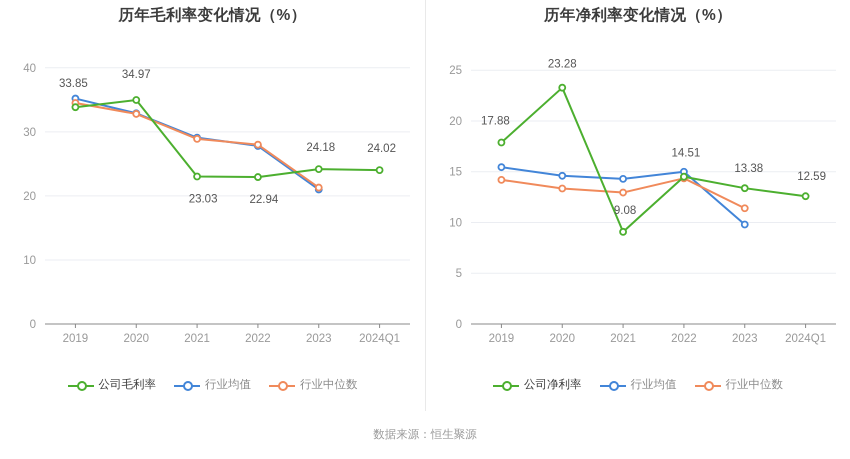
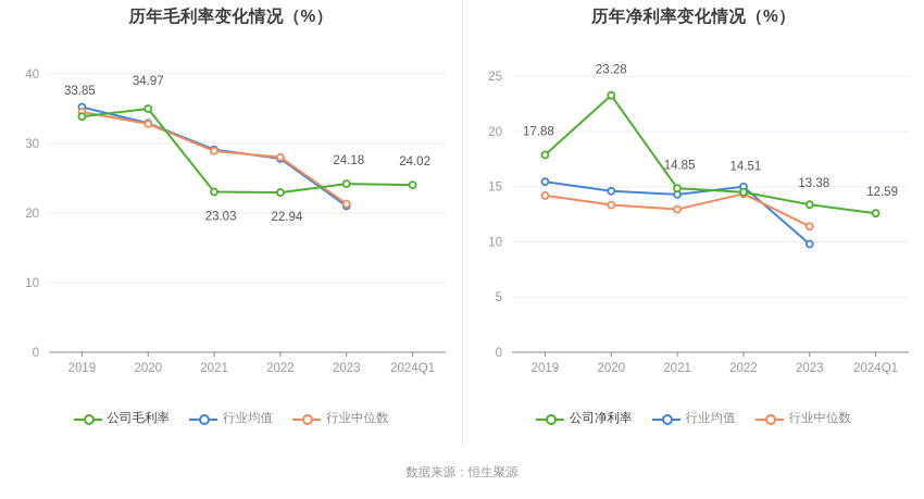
历年净利率变化情况（%）/公司净利率/2021: 9.08 -> 14.85
